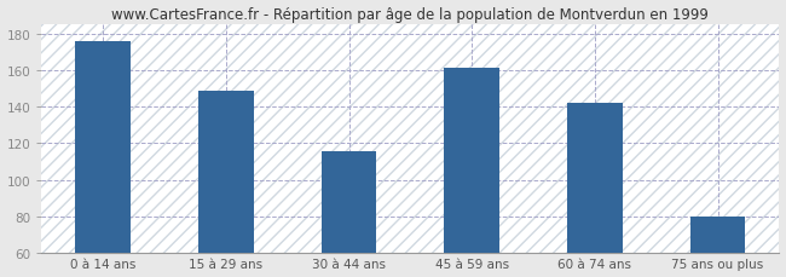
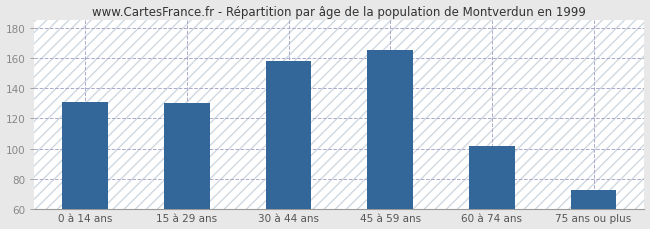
0 à 14 ans: 176 -> 131
15 à 29 ans: 149 -> 130
30 à 44 ans: 116 -> 158
45 à 59 ans: 161 -> 165
60 à 74 ans: 142 -> 102
75 ans ou plus: 80 -> 73
